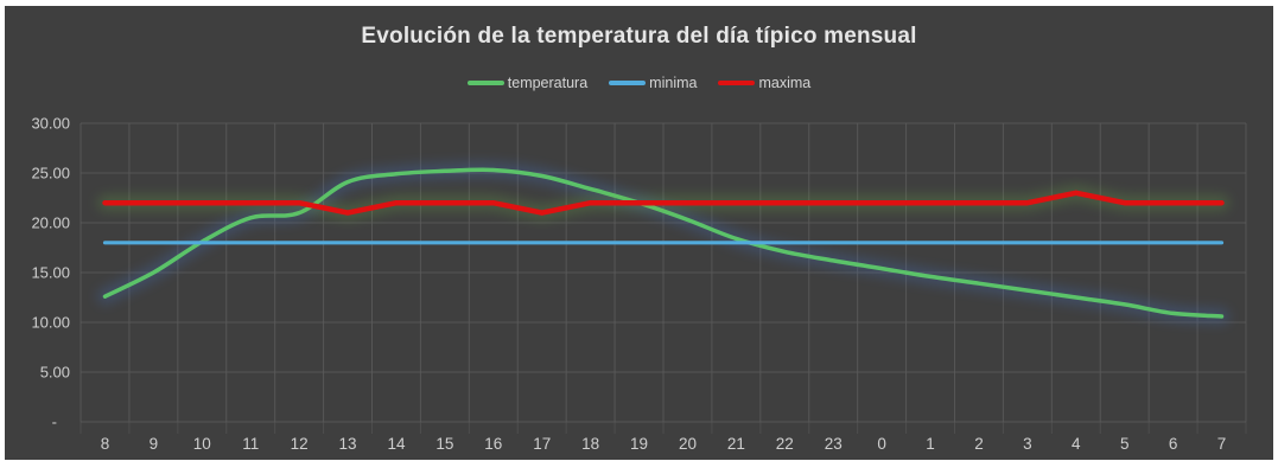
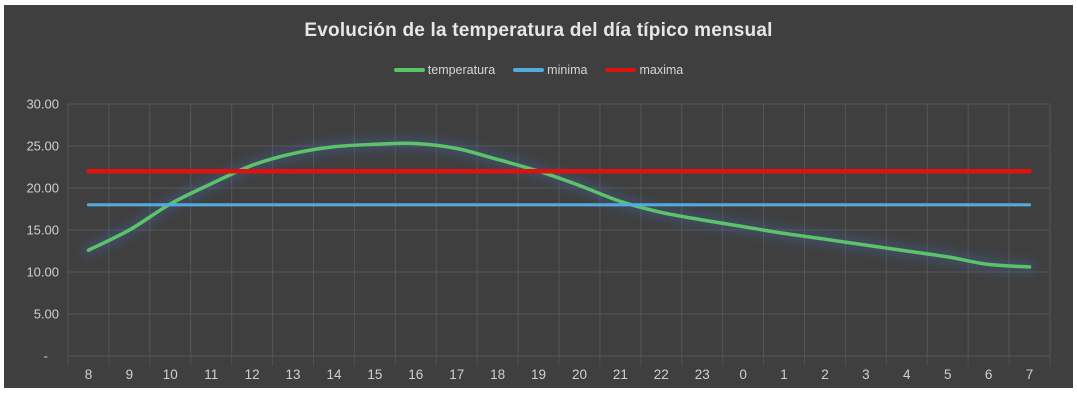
temperatura/12: 21 -> 23
maxima/13: 21 -> 22
maxima/17: 21 -> 22
maxima/4: 23 -> 22
